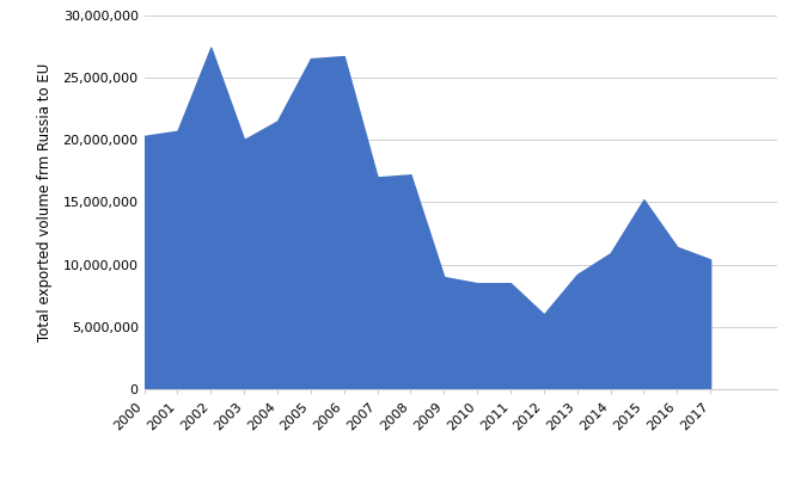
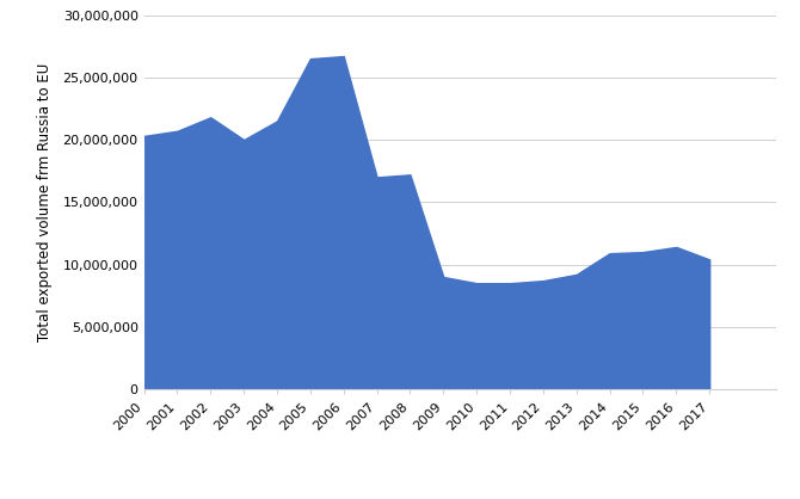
2002: 27,400,000 -> 21,800,000
2012: 6,000,000 -> 8,700,000
2015: 15,200,000 -> 11,000,000
